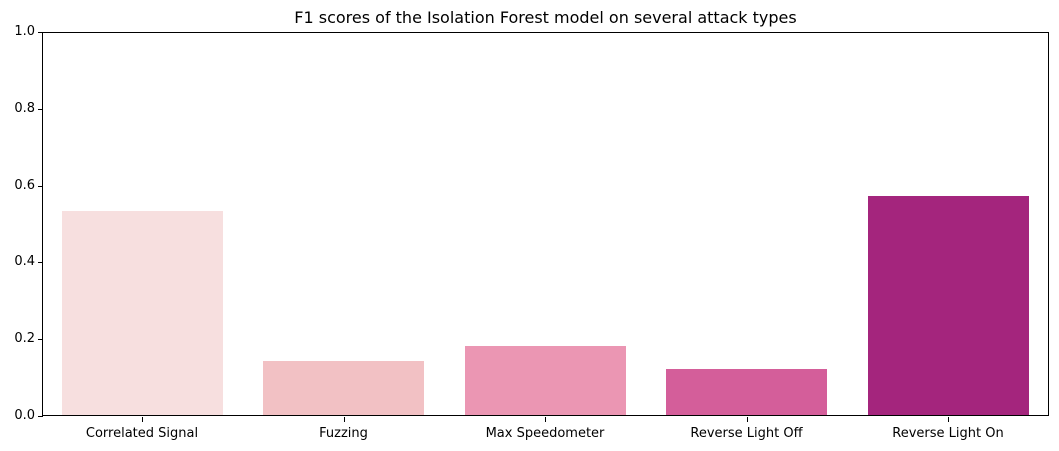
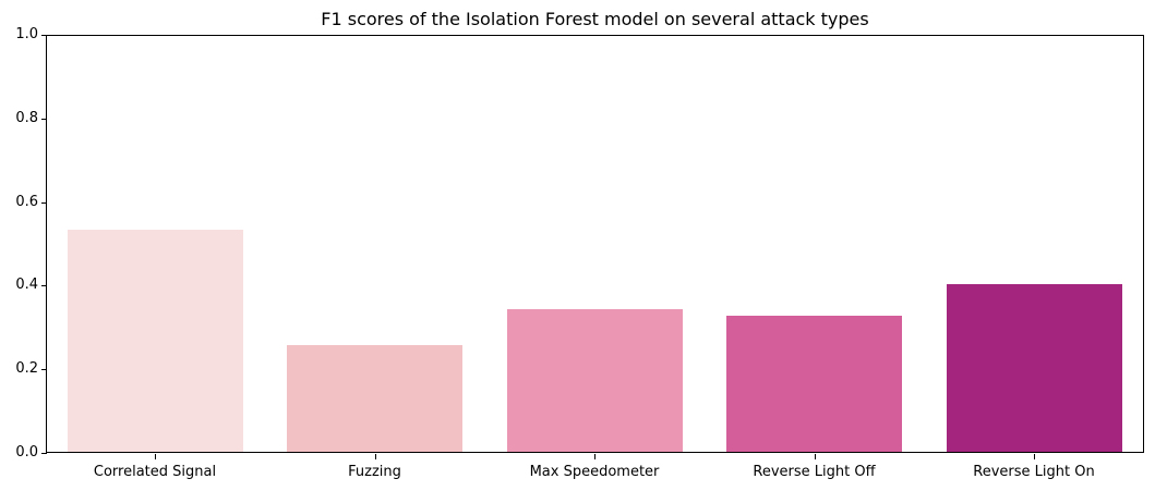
Fuzzing: 0.14 -> 0.26
Max Speedometer: 0.18 -> 0.34
Reverse Light Off: 0.12 -> 0.33
Reverse Light On: 0.57 -> 0.40
